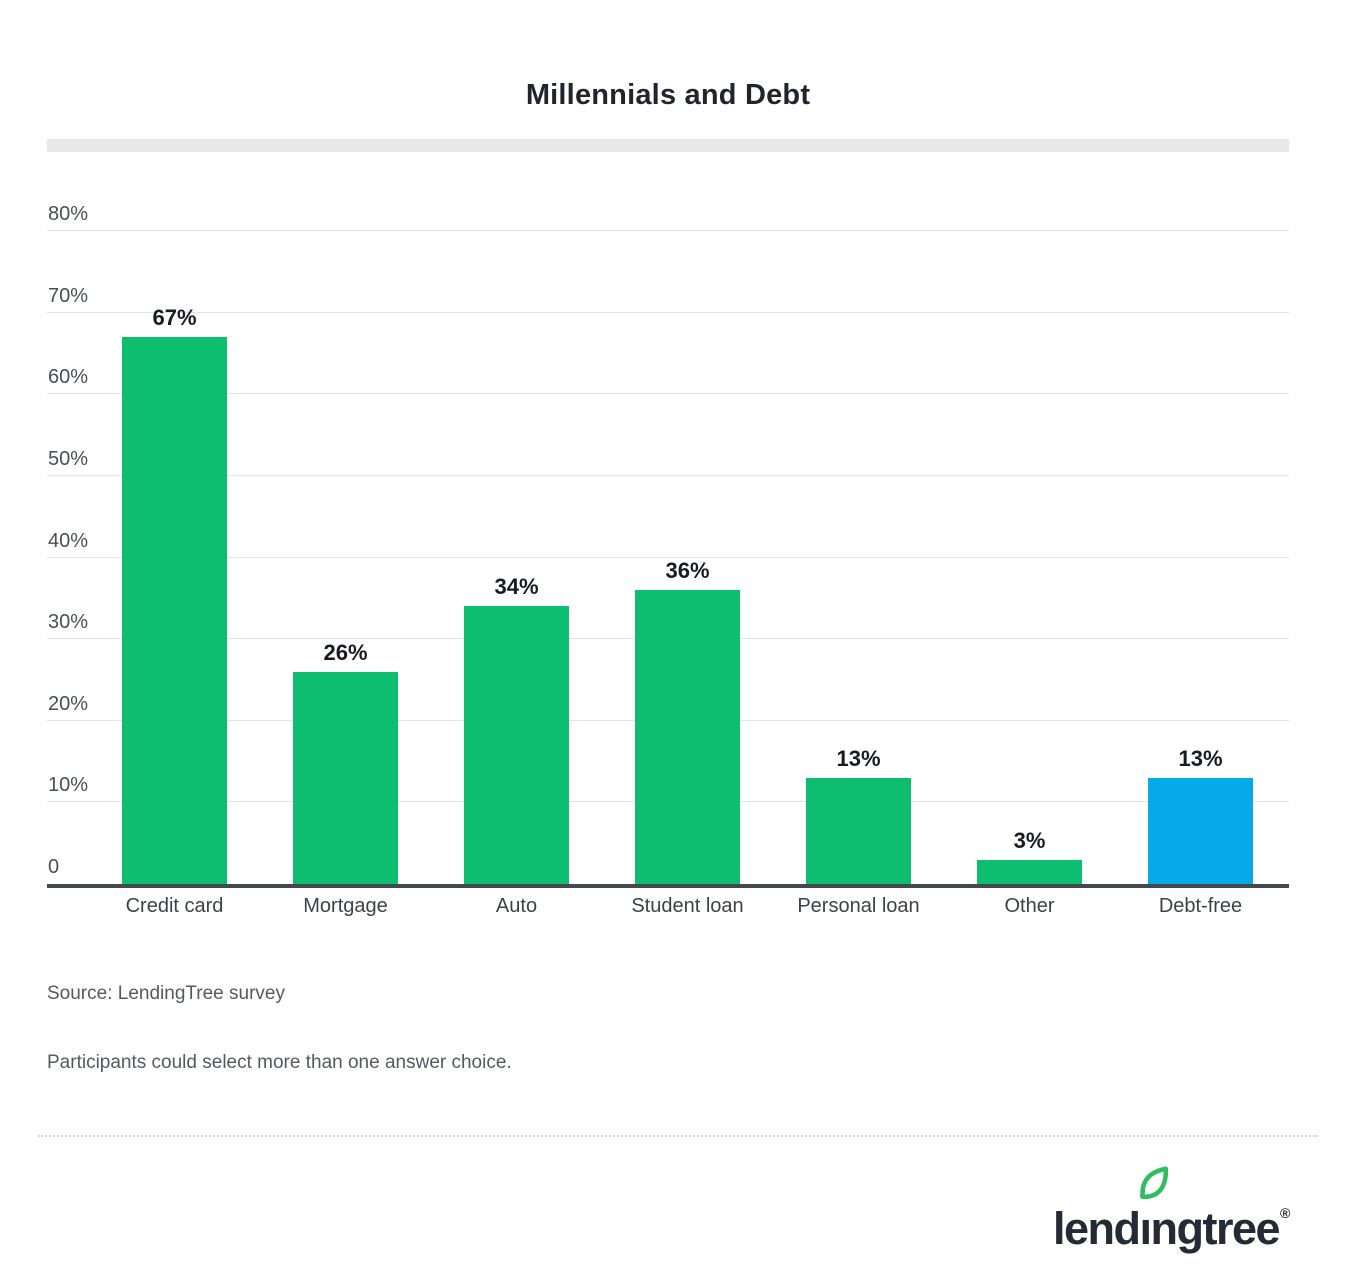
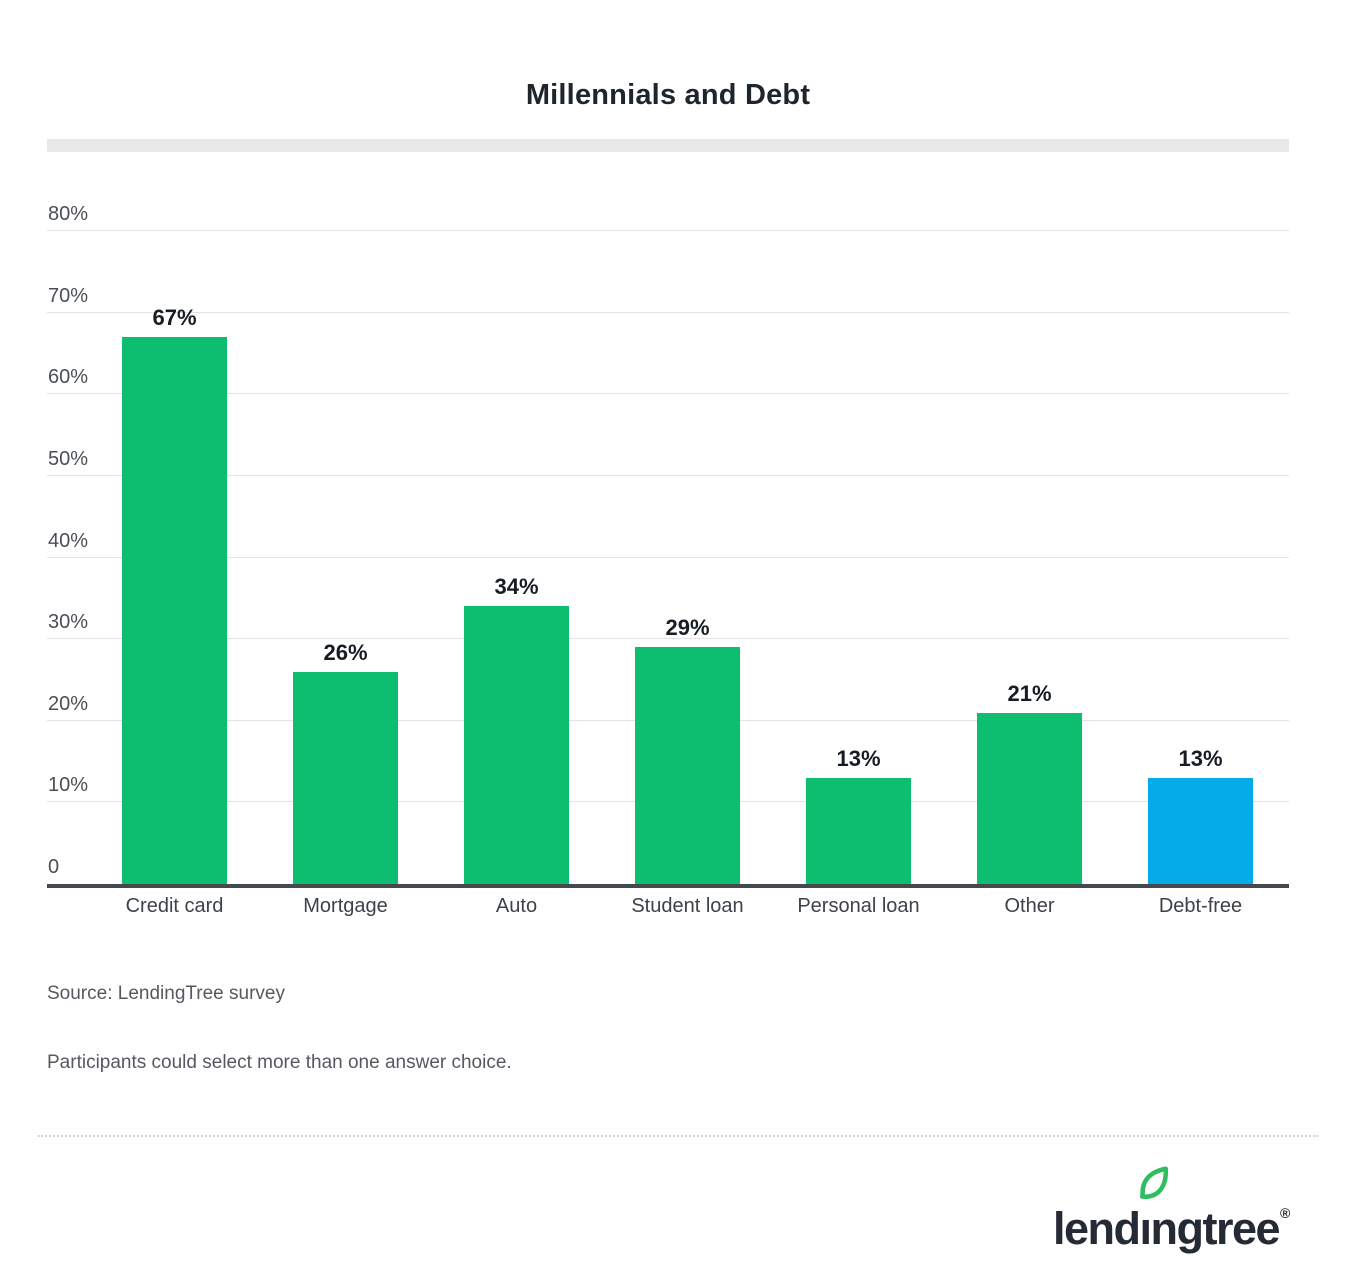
Student loan: 36% -> 29%
Other: 3% -> 21%
